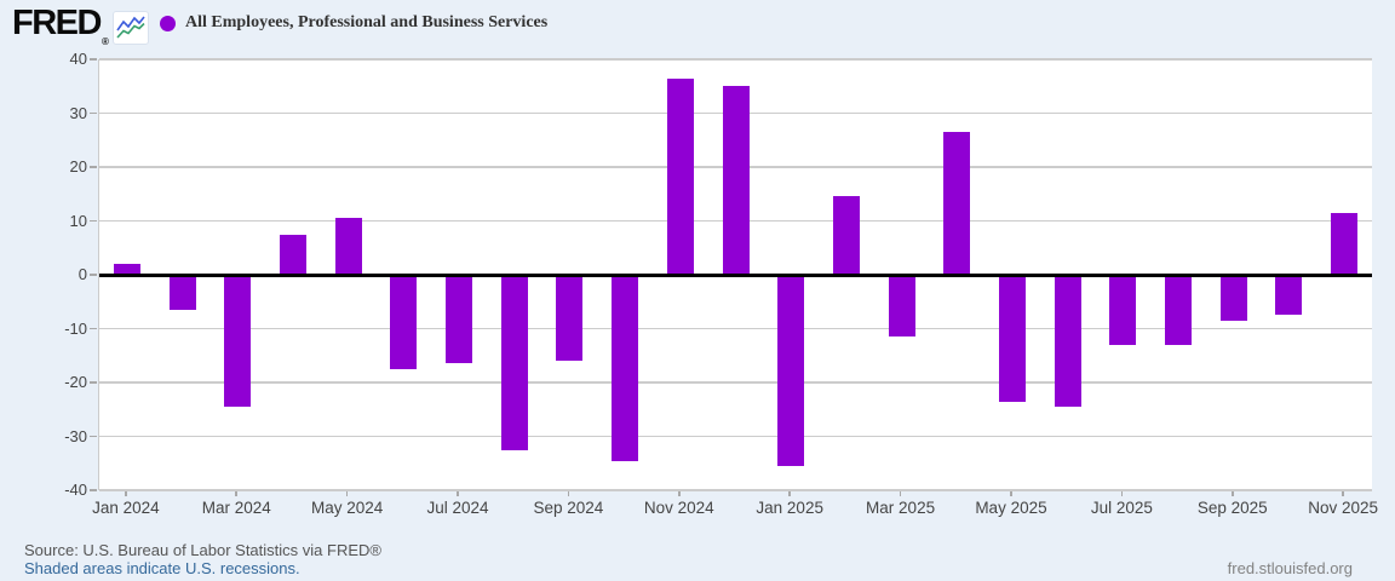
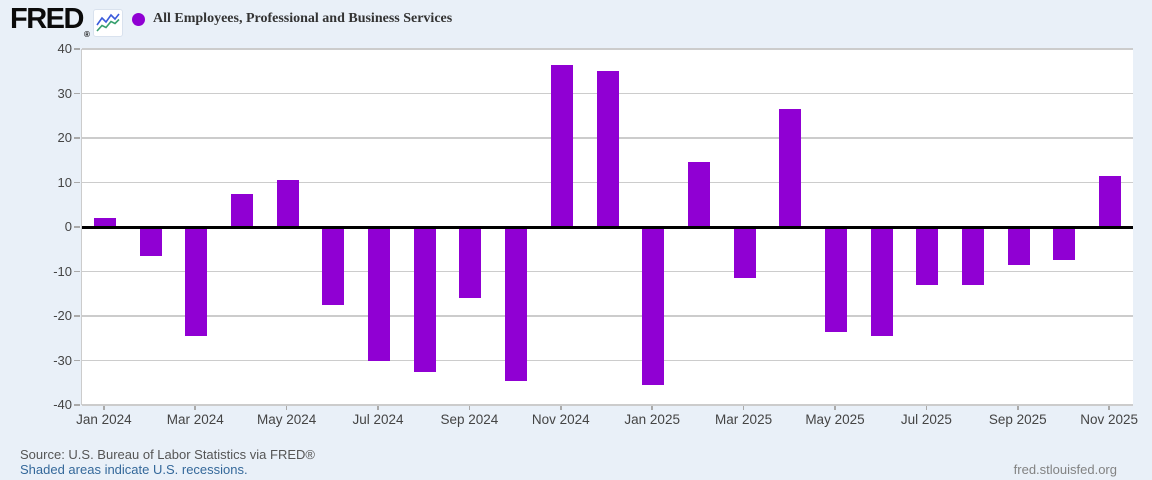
Jul 2024: -16 -> -30
